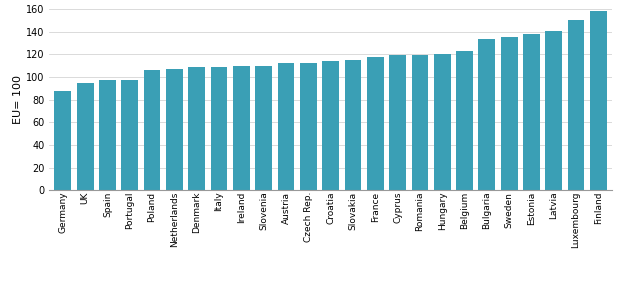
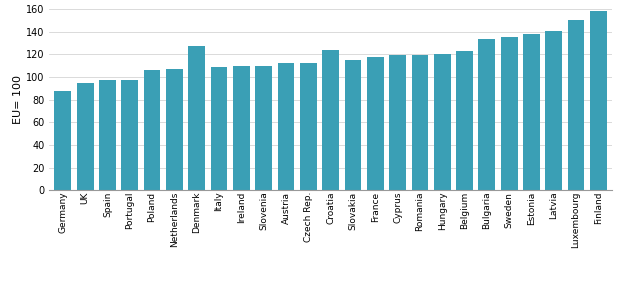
Denmark: 109 -> 127
Croatia: 114 -> 124
